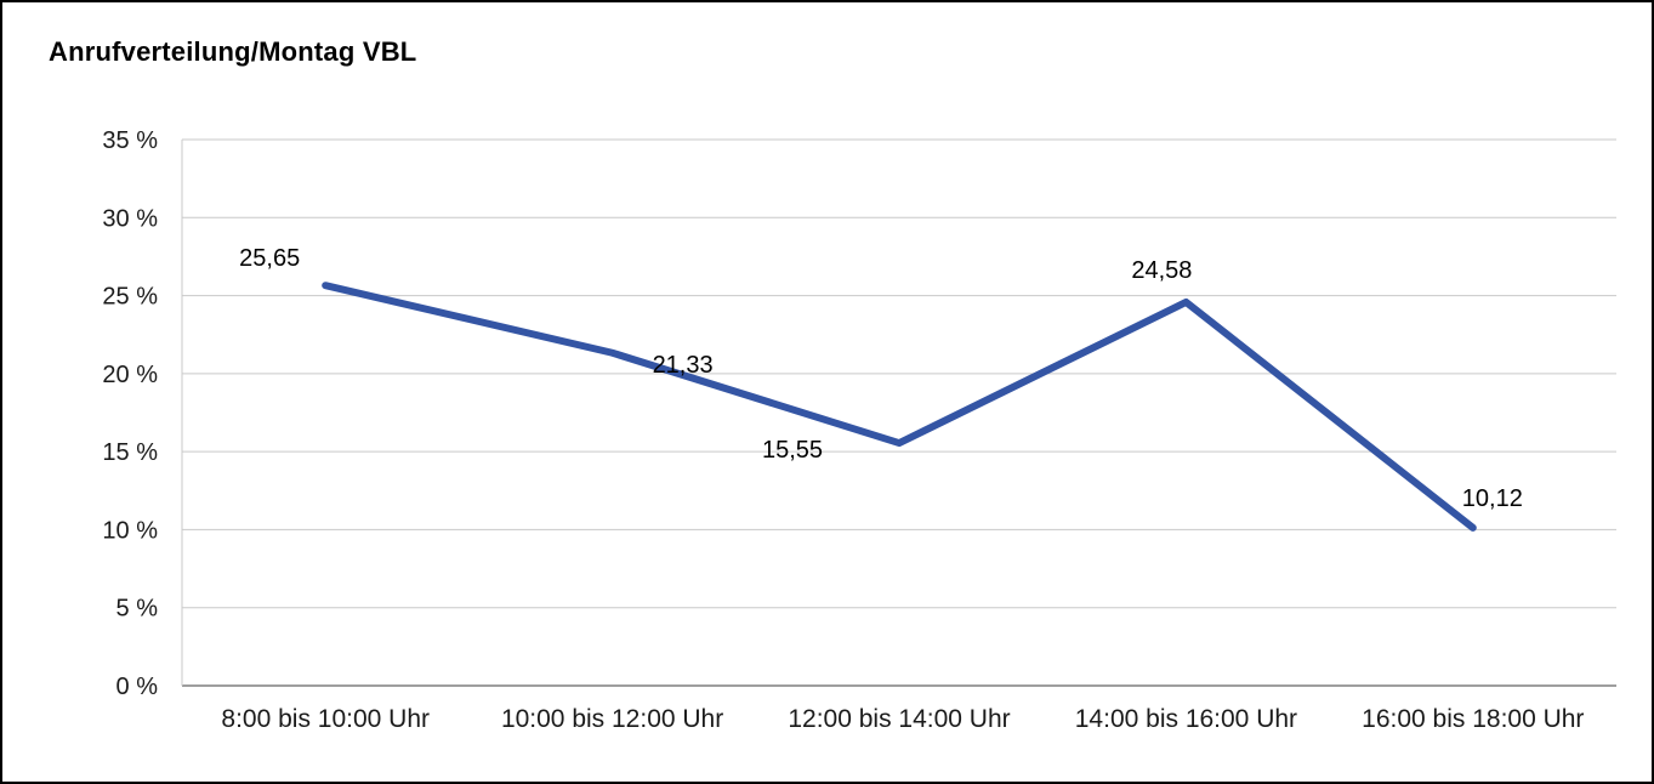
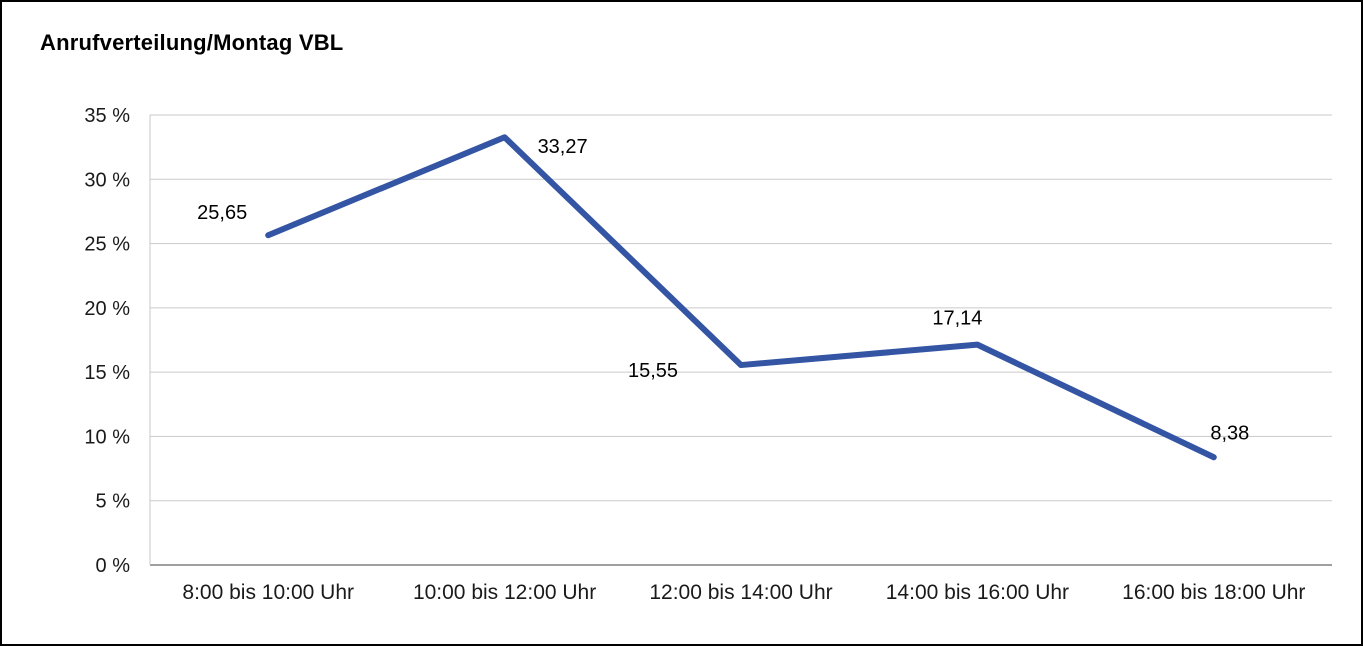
10:00 bis 12:00 Uhr: 21,33 -> 33,27
14:00 bis 16:00 Uhr: 24,58 -> 17,14
16:00 bis 18:00 Uhr: 10,12 -> 8,38
